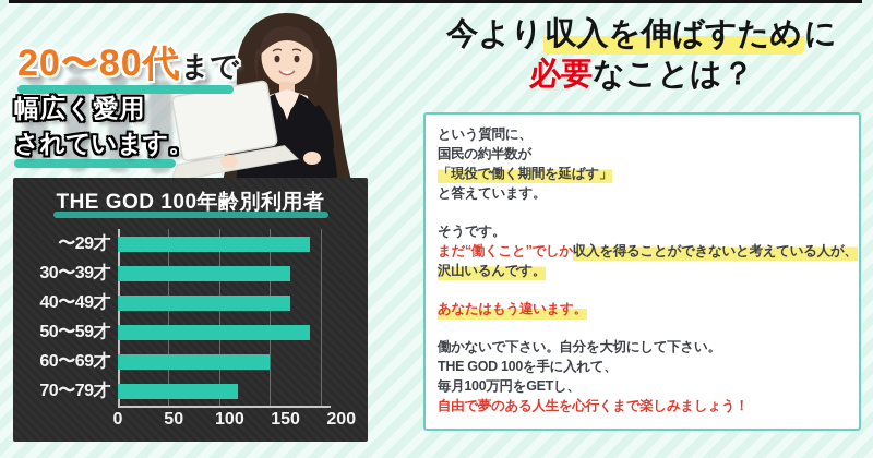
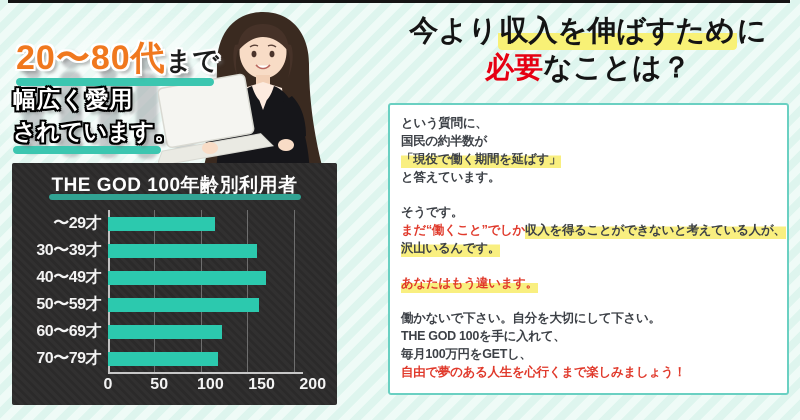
〜29才: 190 -> 120
30〜39才: 170 -> 160
50〜59才: 190 -> 160
60〜69才: 150 -> 120
